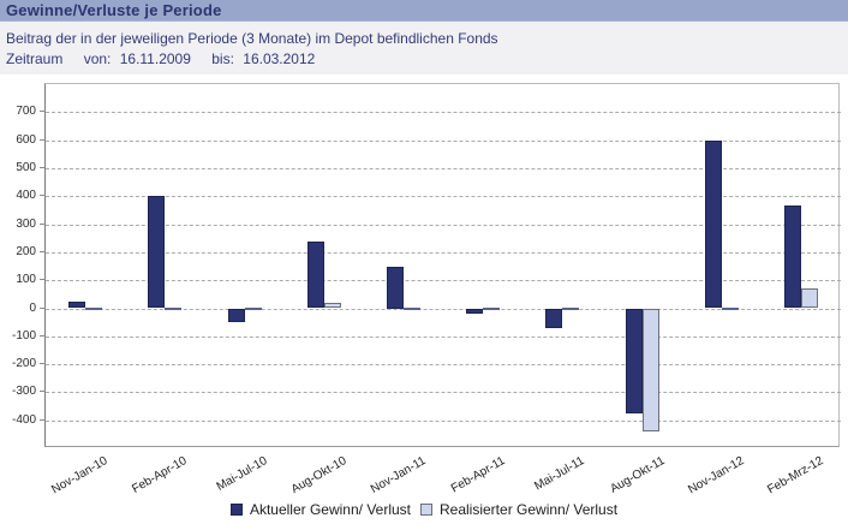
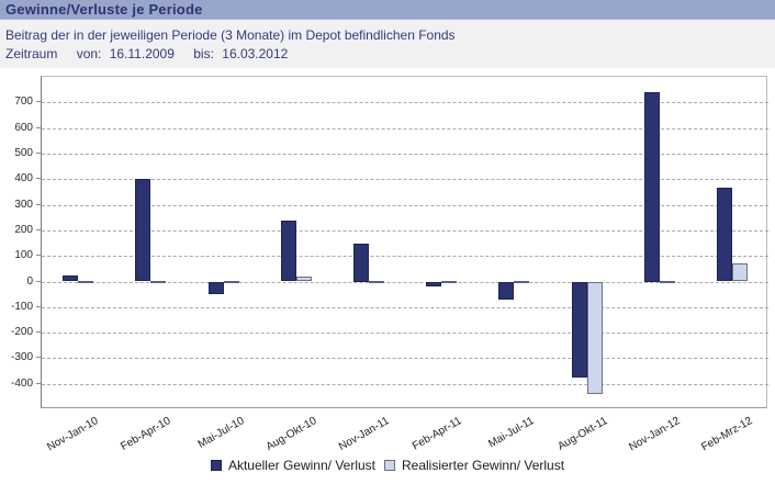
Aktueller Gewinn/ Verlust/Nov-Jan-12: 600 -> 740
